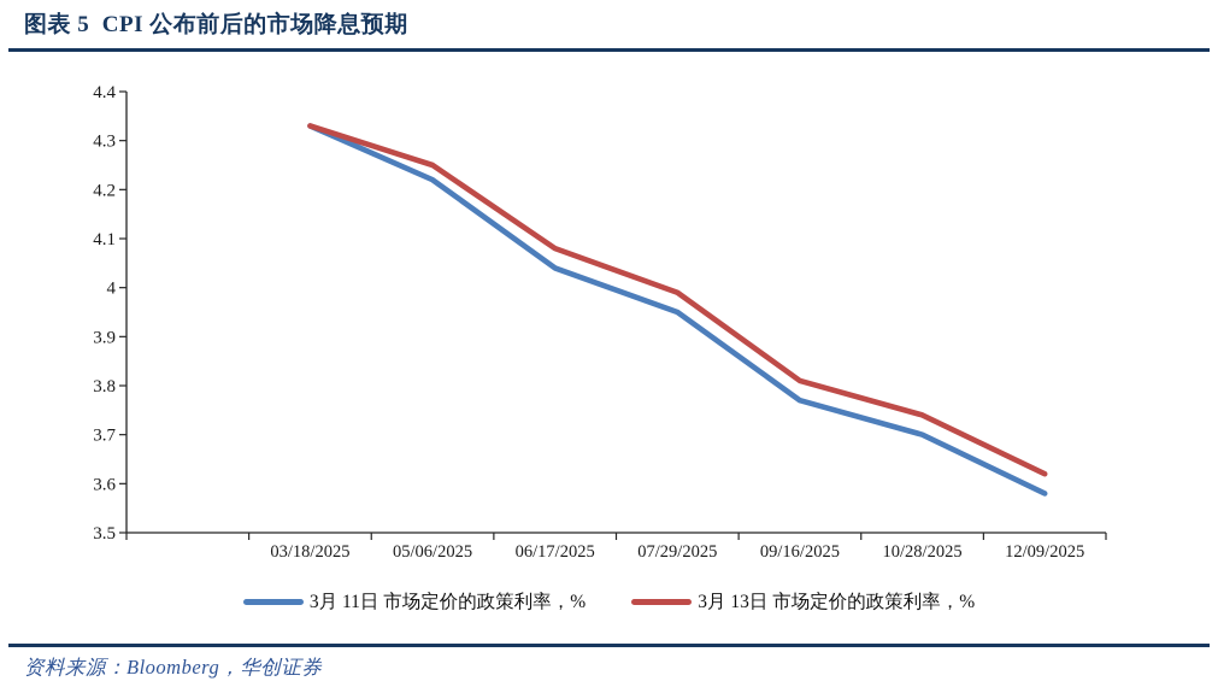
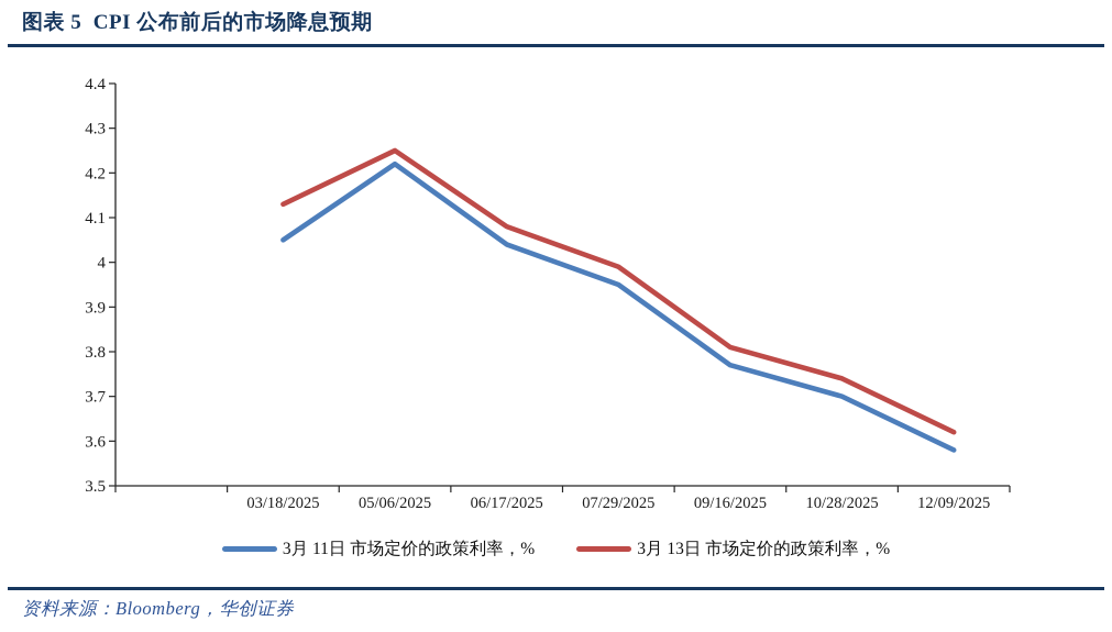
3月 11日 市场定价的政策利率，%/03/18/2025: 4.33 -> 4.05
3月 13日 市场定价的政策利率，%/03/18/2025: 4.33 -> 4.13
